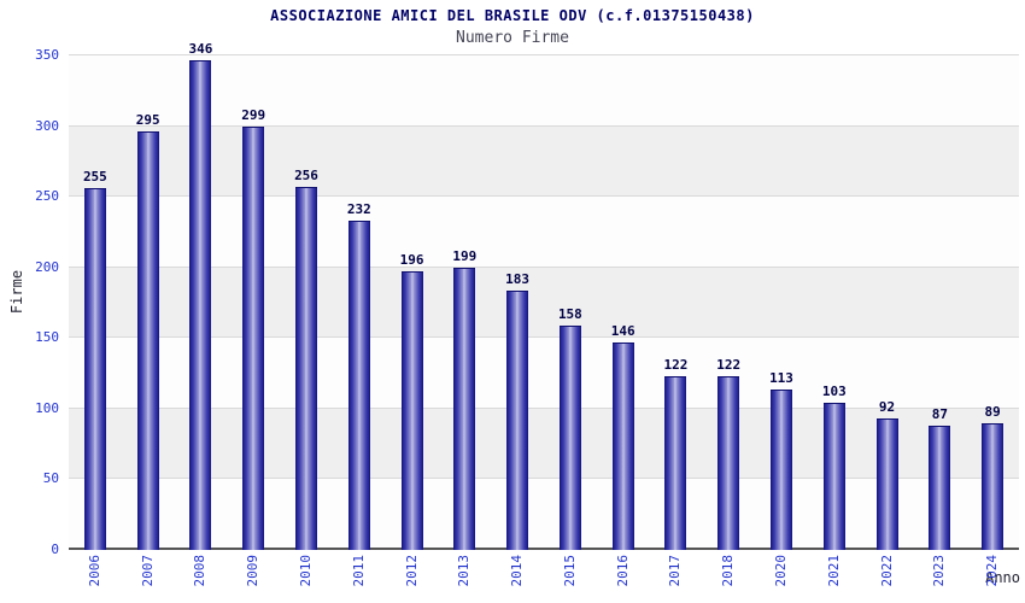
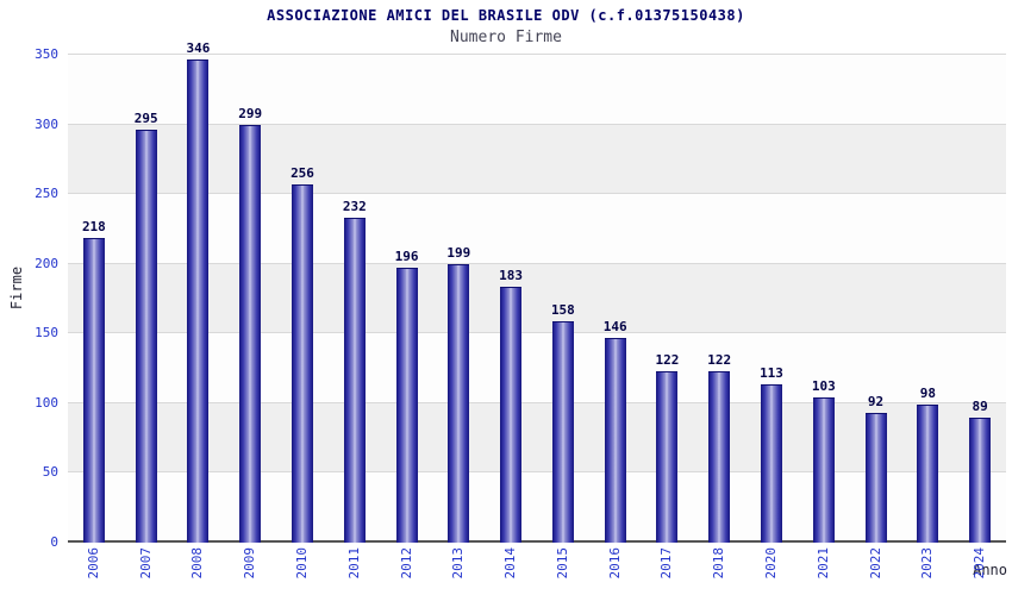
2006: 255 -> 218
2023: 87 -> 98
